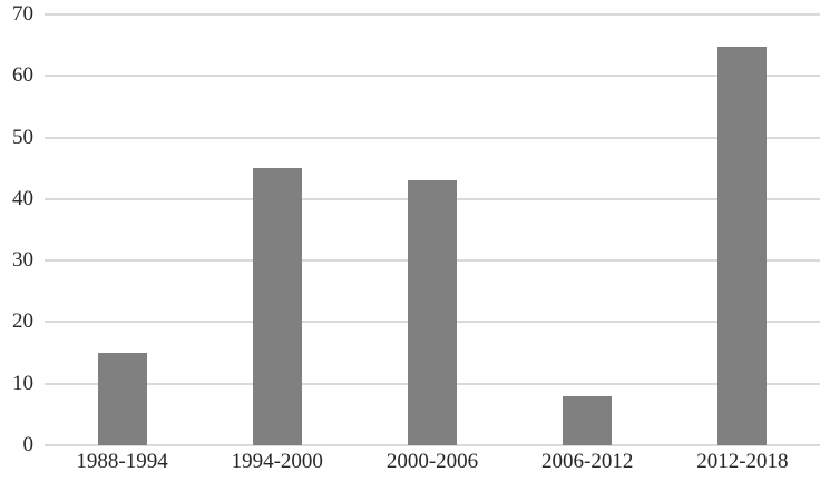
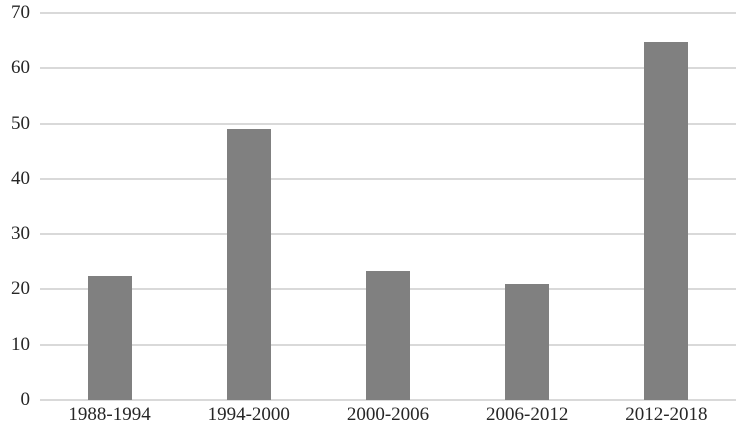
1988-1994: 15 -> 22
1994-2000: 45 -> 49
2000-2006: 43 -> 23
2006-2012: 8 -> 21
